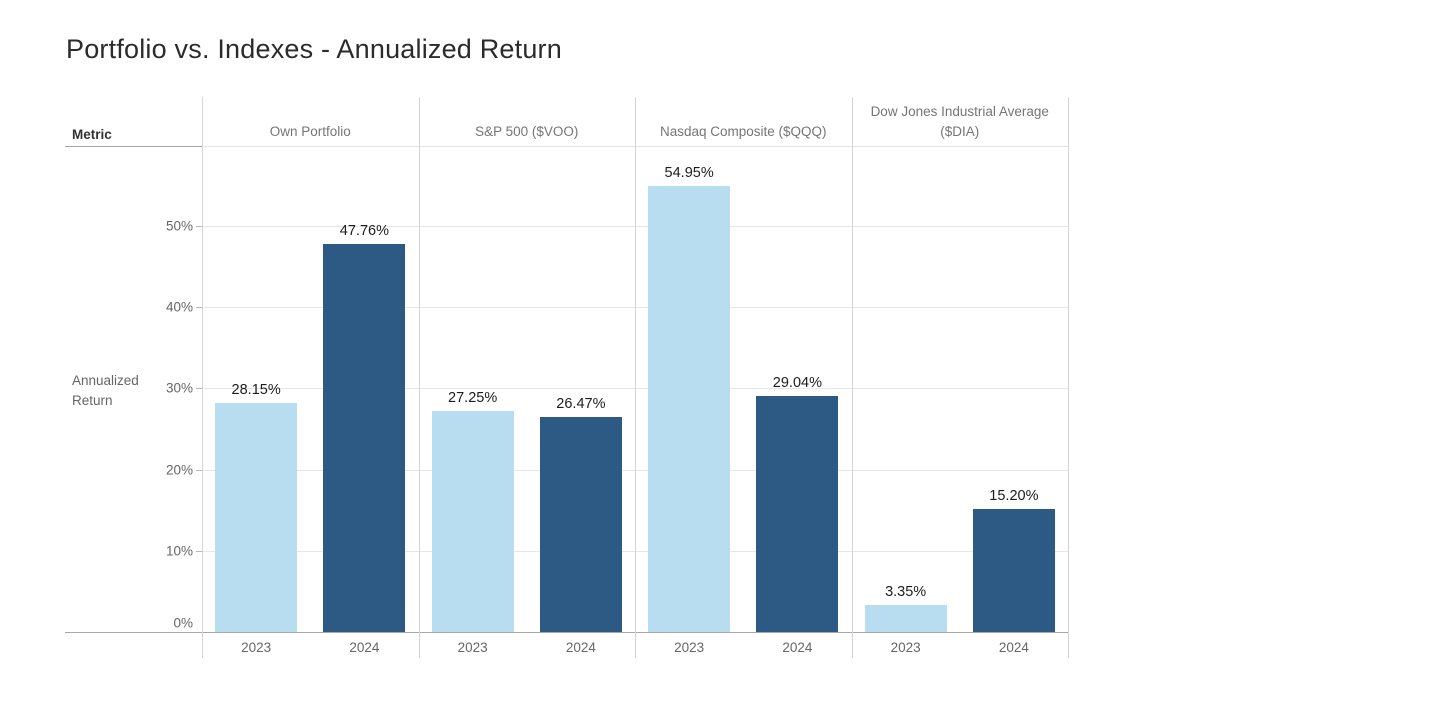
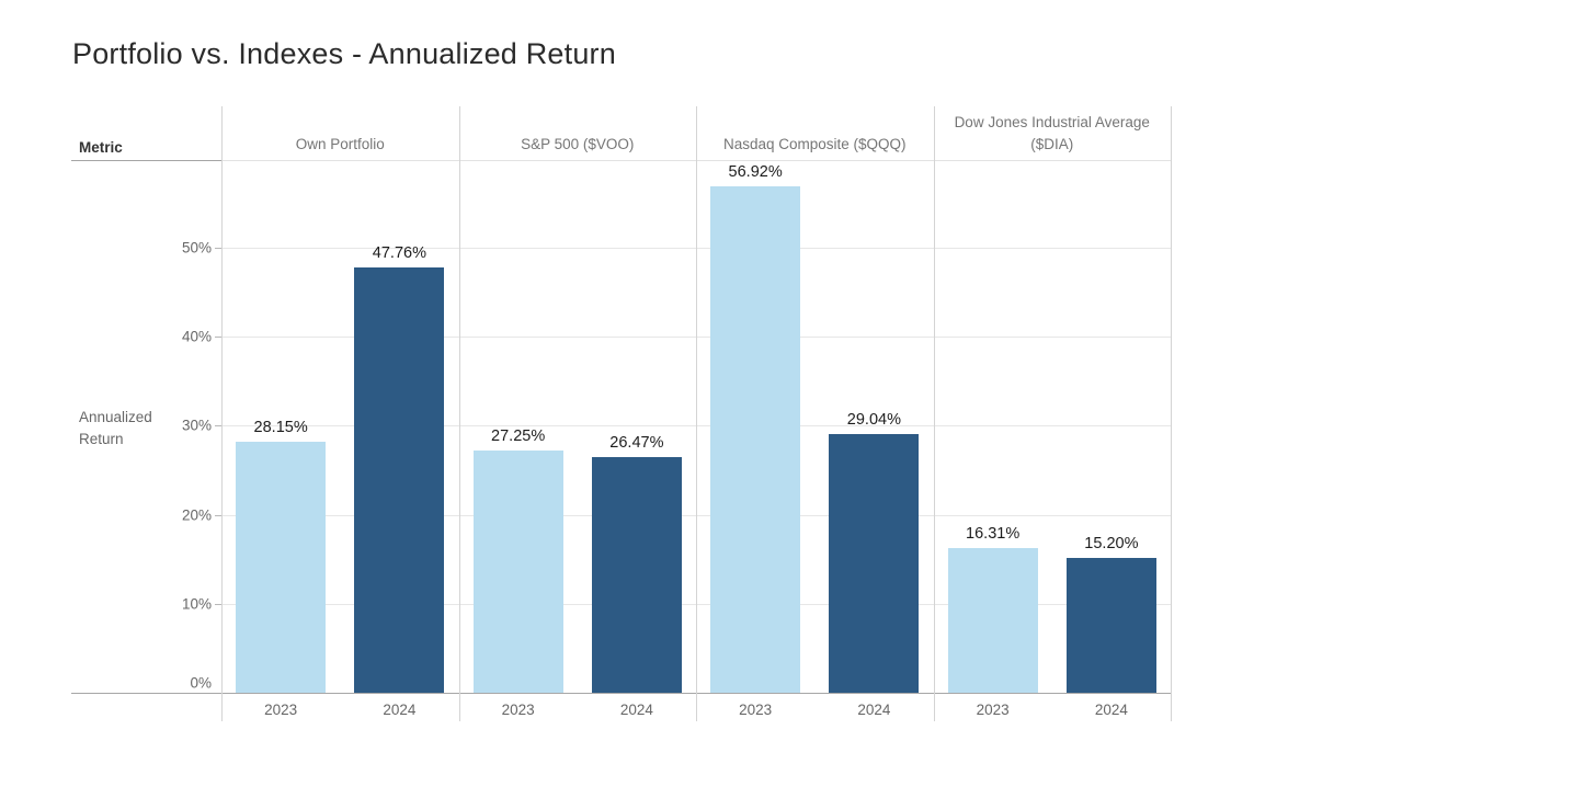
2023/Nasdaq Composite ($QQQ): 54.95% -> 56.92%
2023/Dow Jones Industrial Average ($DIA): 3.35% -> 16.31%
